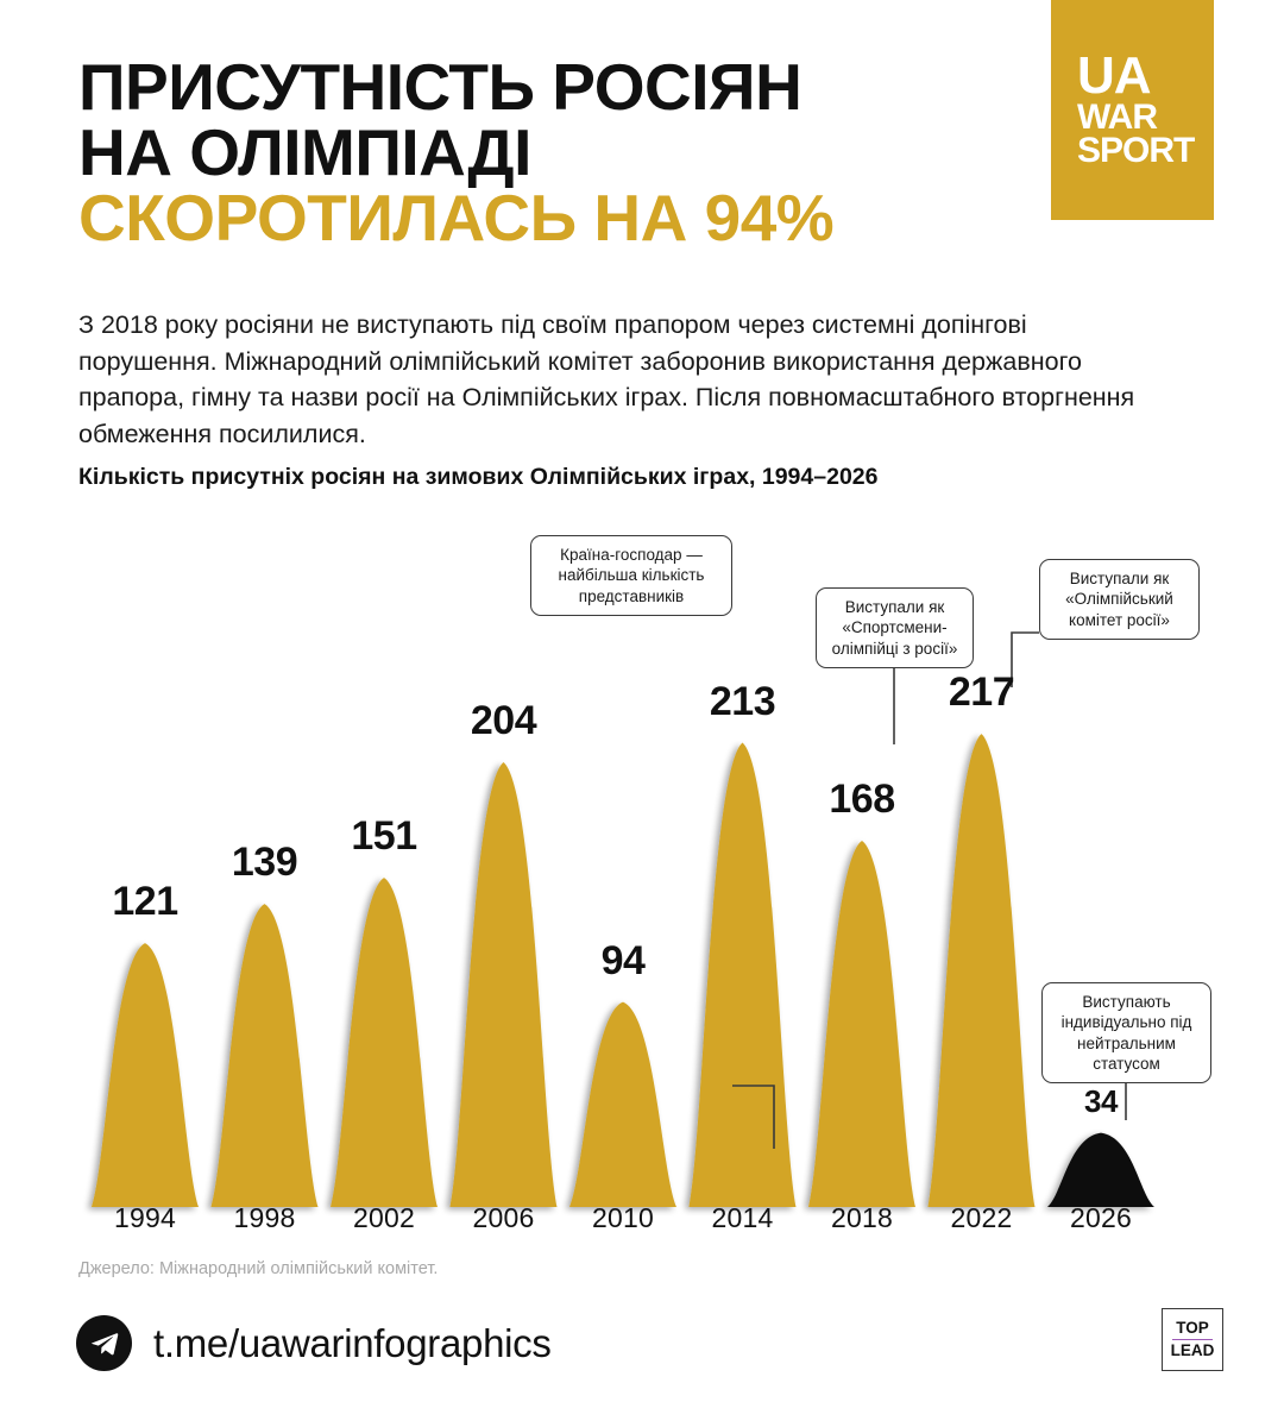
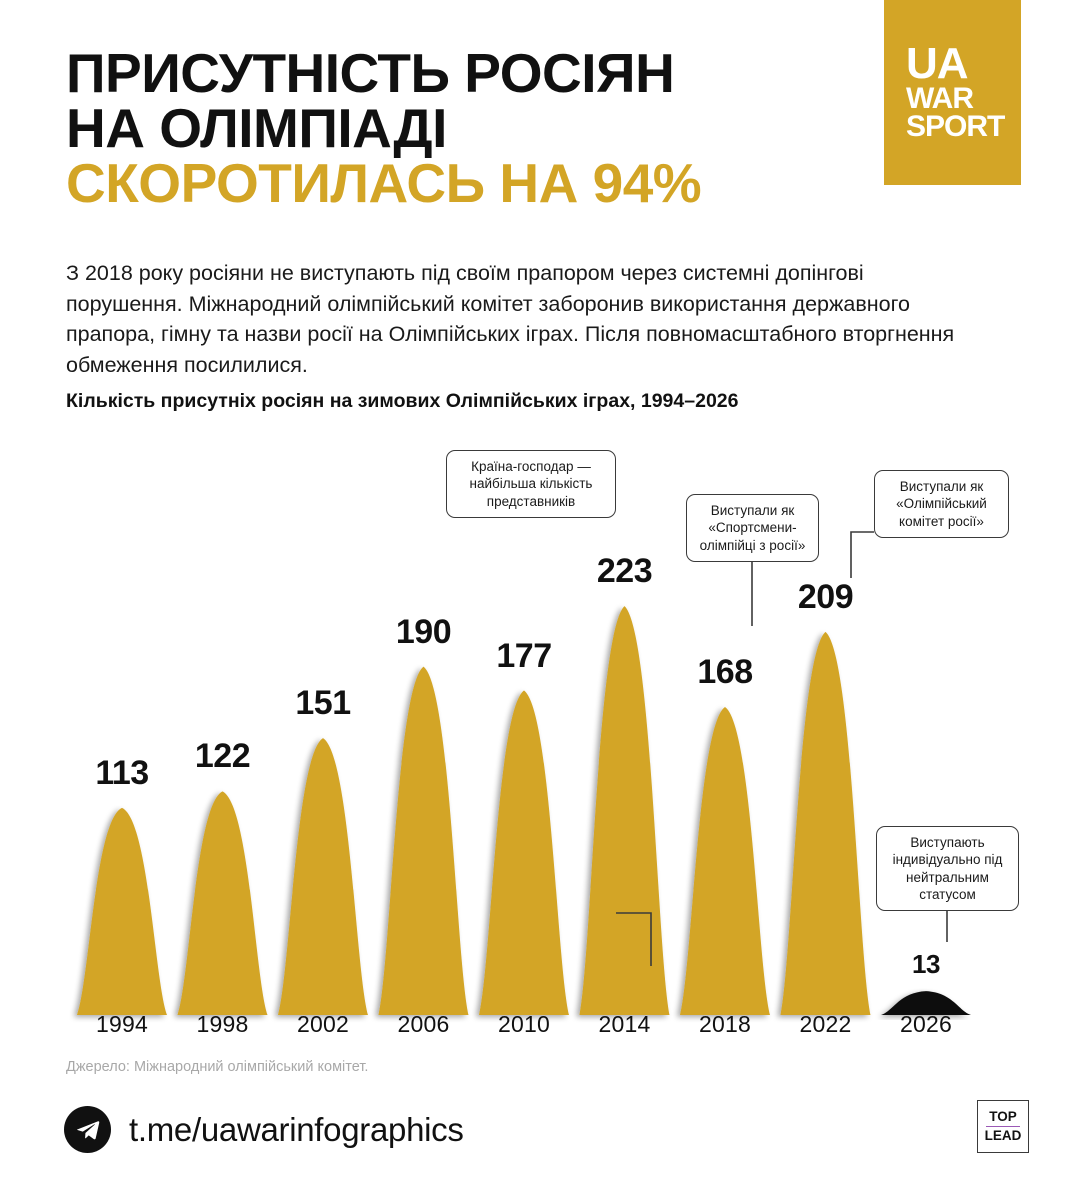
1994: 121 -> 113
1998: 139 -> 122
2006: 204 -> 190
2010: 94 -> 177
2014: 213 -> 223
2022: 217 -> 209
2026: 34 -> 13
